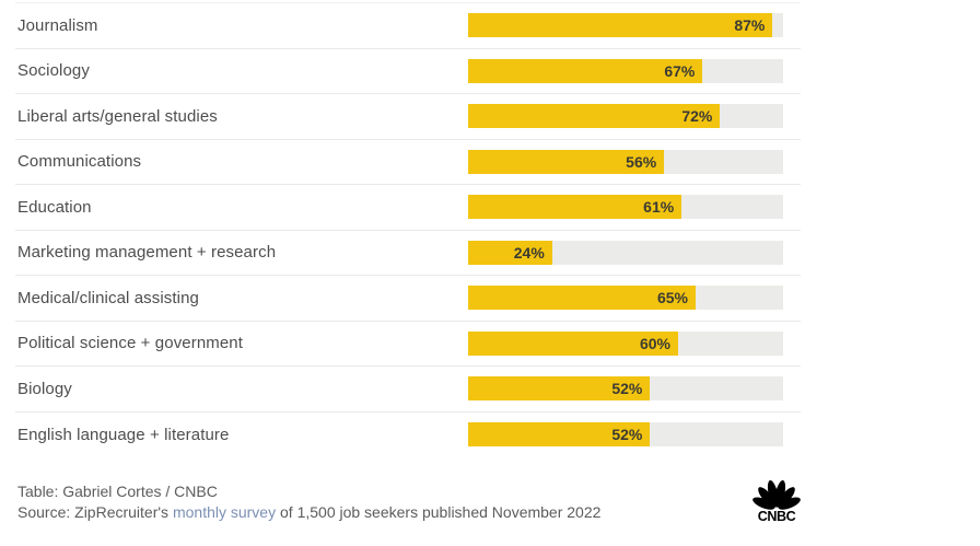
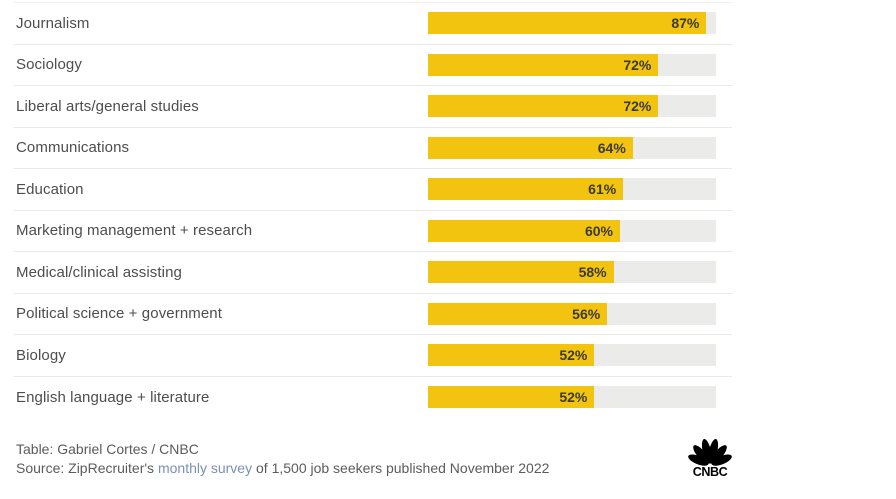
Sociology: 67% -> 72%
Communications: 56% -> 64%
Marketing management + research: 24% -> 60%
Medical/clinical assisting: 65% -> 58%
Political science + government: 60% -> 56%
